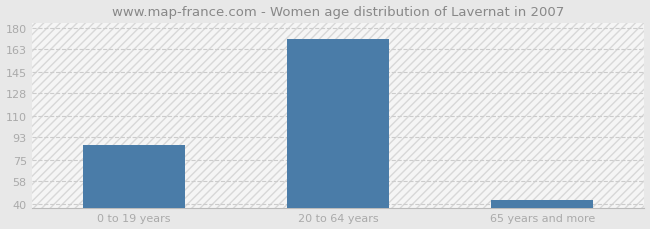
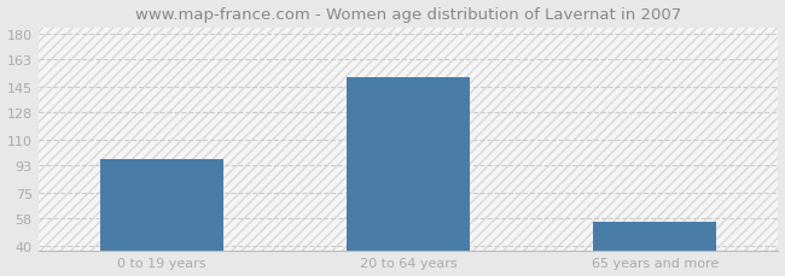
0 to 19 years: 87 -> 97
20 to 64 years: 171 -> 151
65 years and more: 43 -> 56
